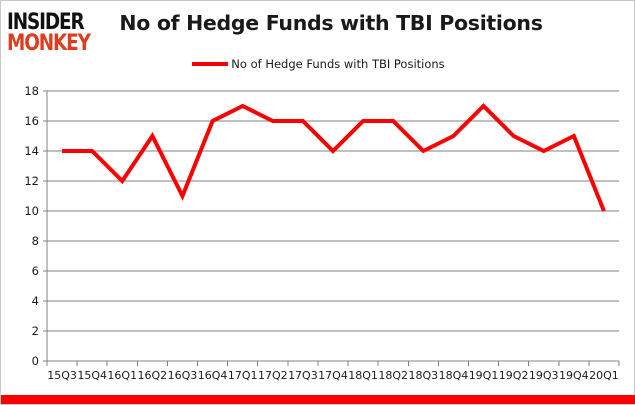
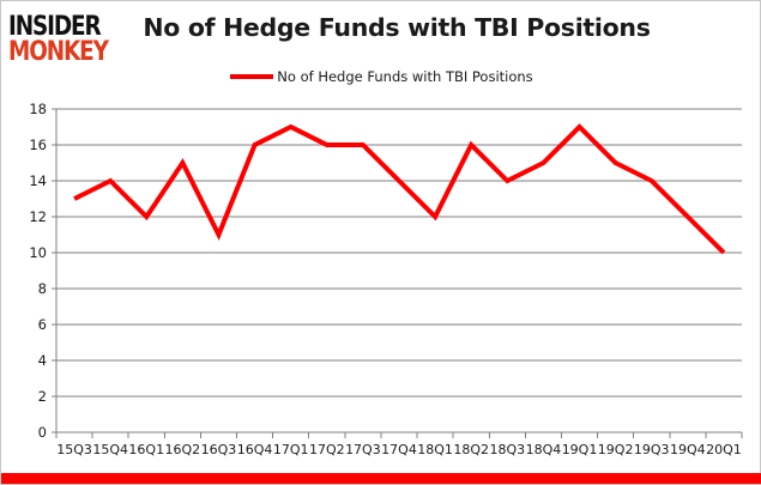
15Q3: 14 -> 13
18Q1: 16 -> 12
19Q4: 15 -> 12
